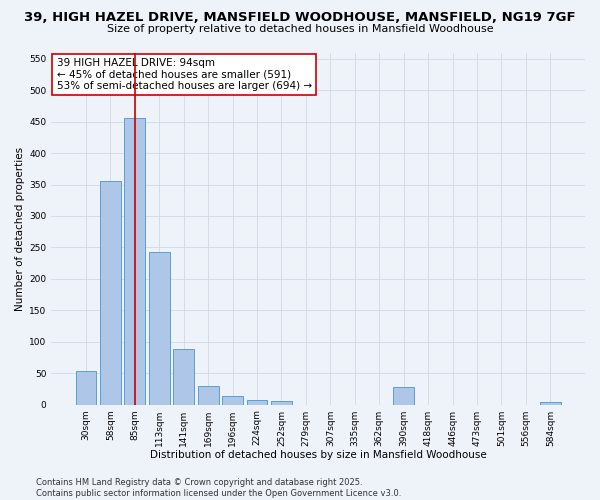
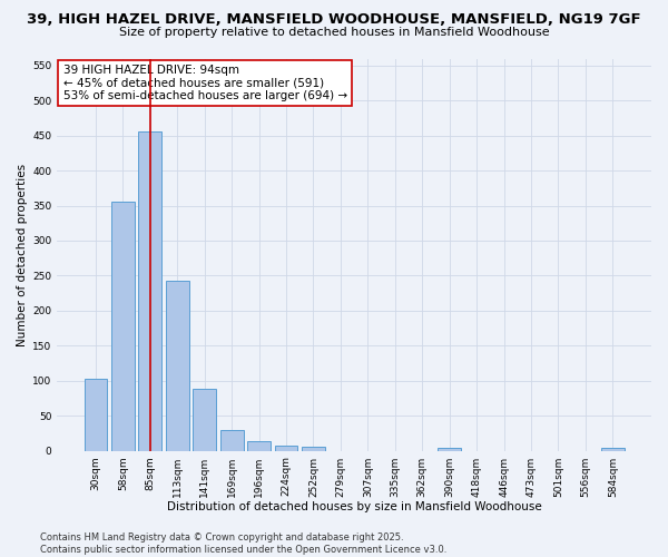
30sqm: 54 -> 103
390sqm: 28 -> 4
